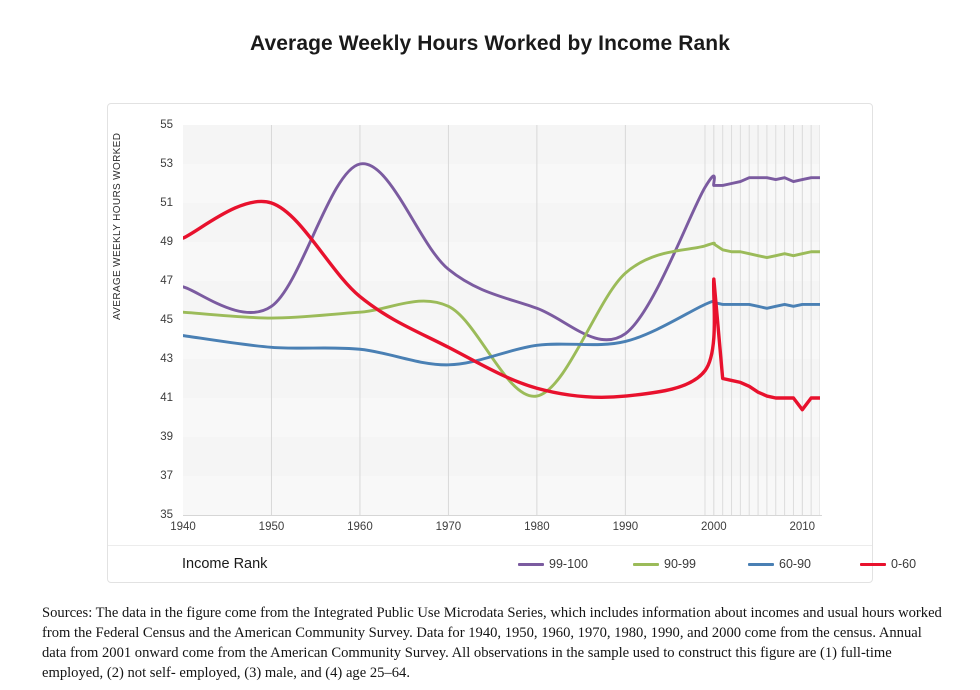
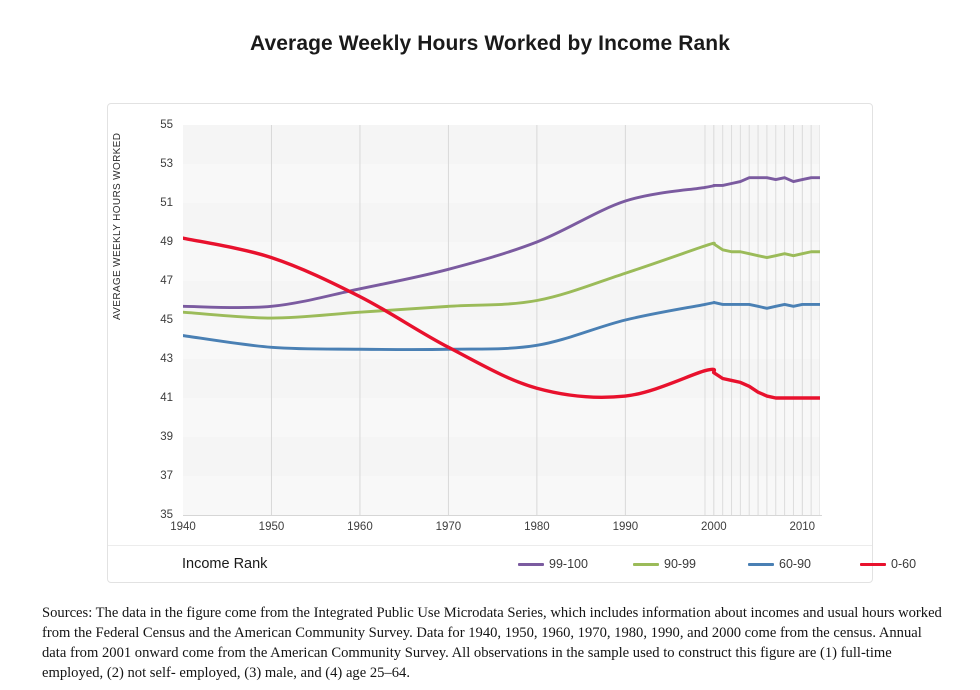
99-100/1940: 46.7 -> 45.7
0-60/1950: 51.0 -> 48.2
99-100/1960: 53.0 -> 46.6
60-90/1970: 42.7 -> 43.5
99-100/1980: 45.6 -> 49.0
90-99/1980: 41.1 -> 46.0
99-100/1990: 44.3 -> 51.1
60-90/1990: 43.9 -> 45.0
0-60/2000: 47.1 -> 42.3
0-60/2010: 40.4 -> 41.0
